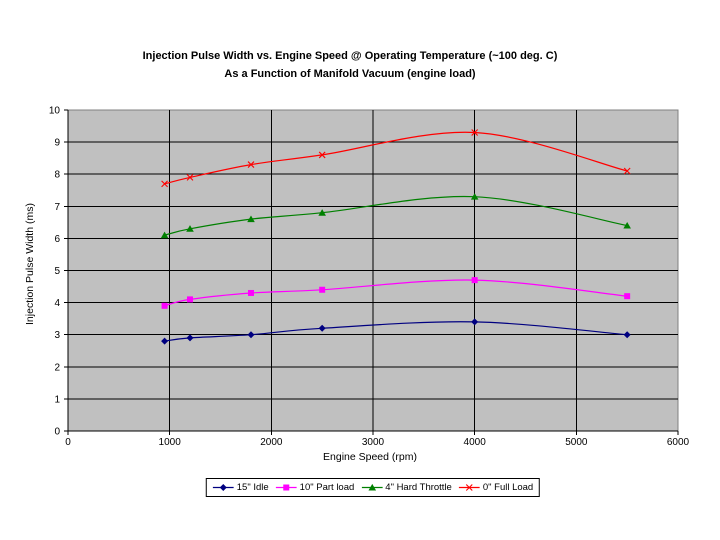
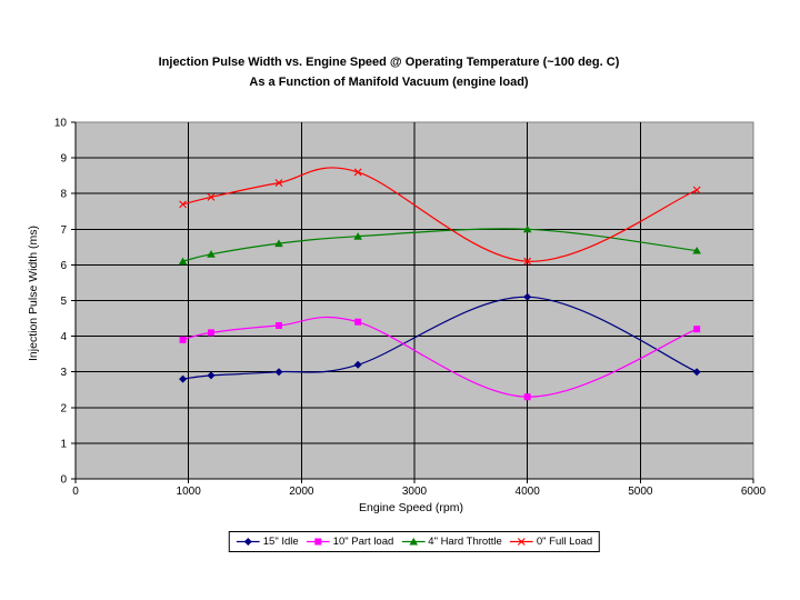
15" Idle/4000: 3.4 -> 5.1
10" Part load/4000: 4.7 -> 2.3
4" Hard Throttle/4000: 7.3 -> 7.0
0" Full Load/4000: 9.3 -> 6.1
